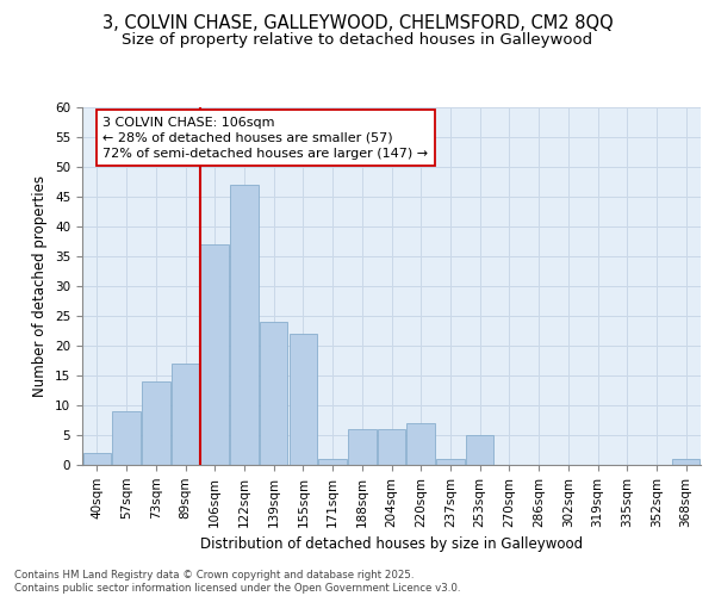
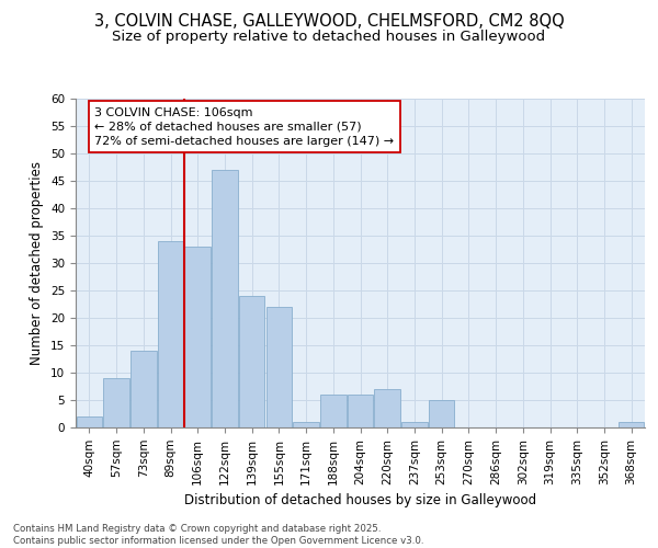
89sqm: 17 -> 34
106sqm: 37 -> 33
